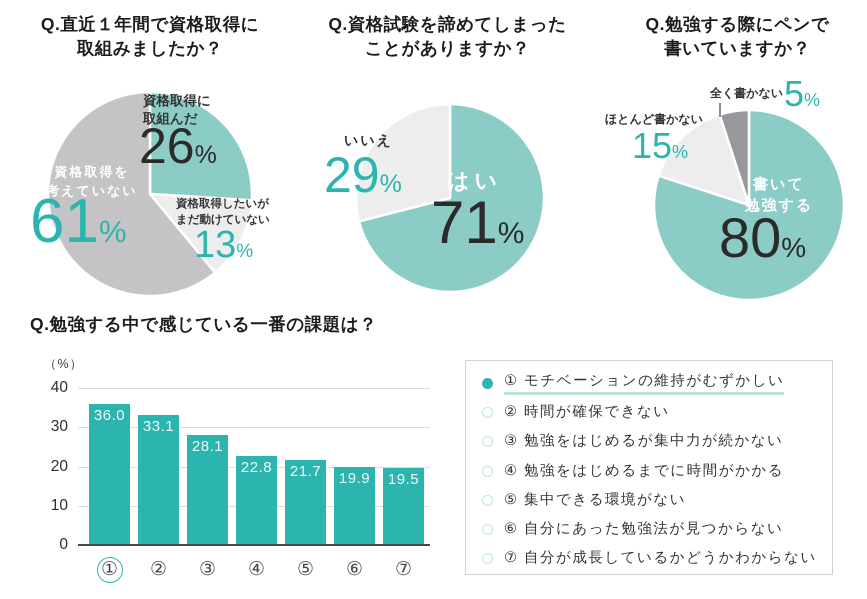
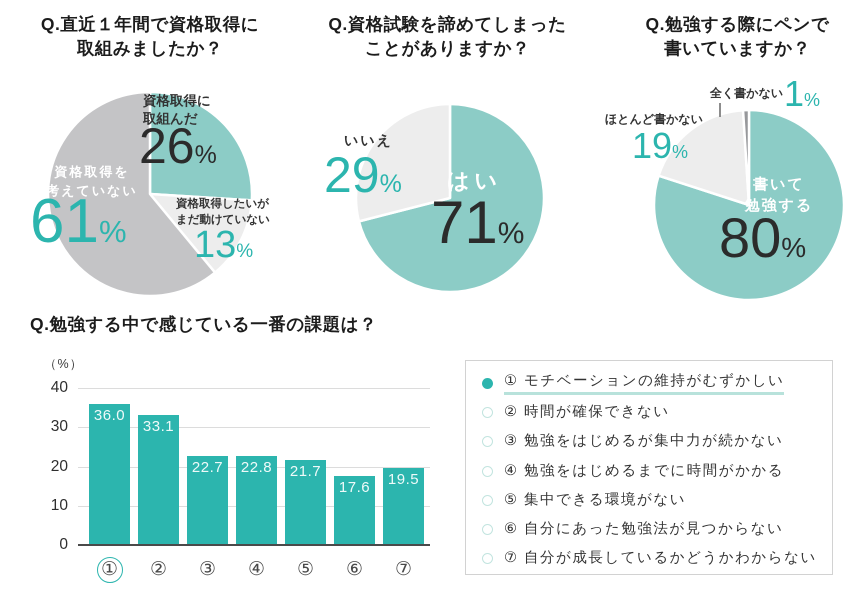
Q.勉強する際にペンで書いていますか？/ほとんど書かない: 15 -> 19
Q.勉強する際にペンで書いていますか？/全く書かない: 5 -> 1
Q.勉強する中で感じている一番の課題は？/③: 28.1 -> 22.7
Q.勉強する中で感じている一番の課題は？/⑥: 19.9 -> 17.6
